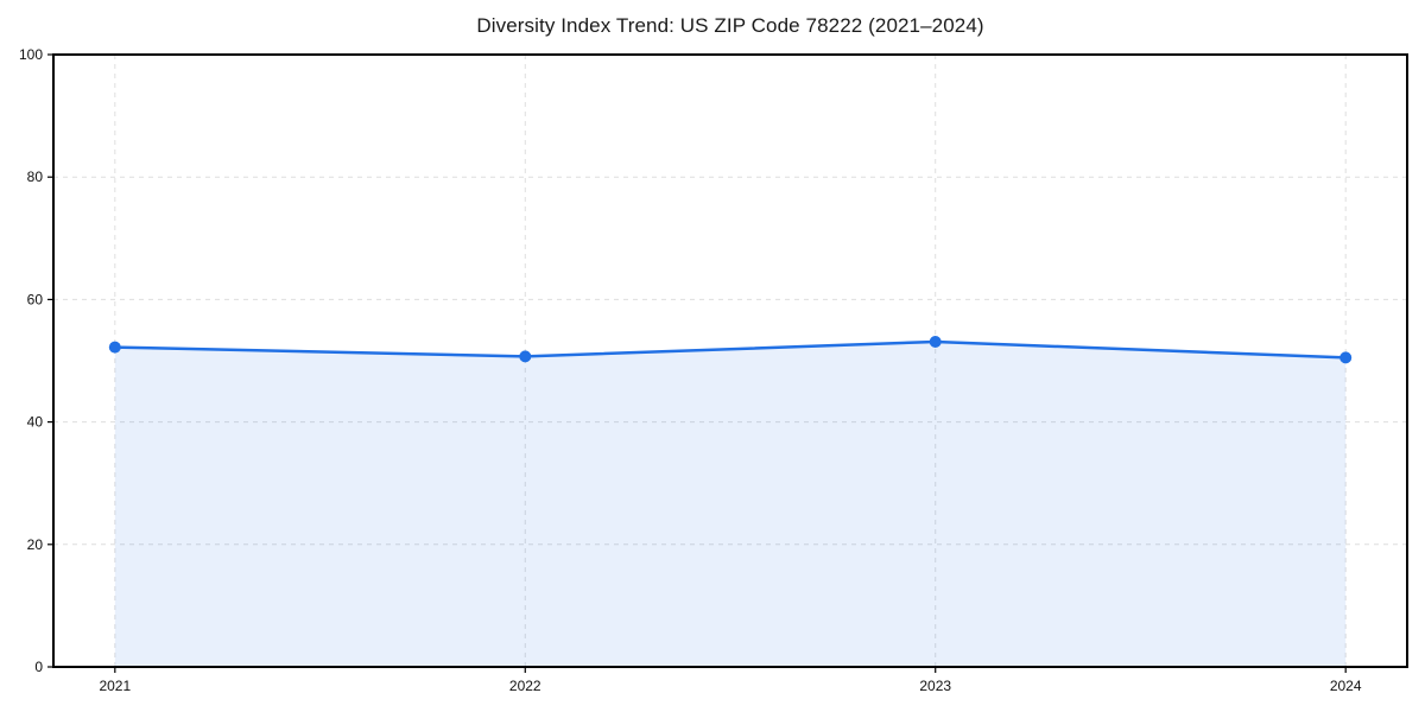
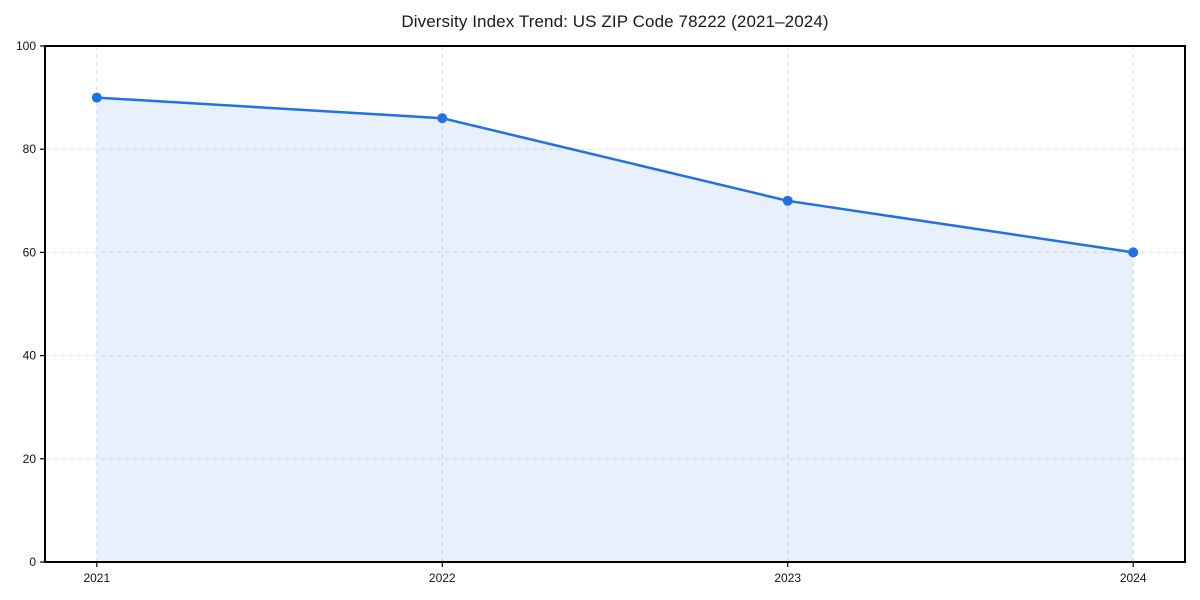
2021: 52 -> 90
2022: 51 -> 86
2023: 53 -> 70
2024: 50 -> 60
